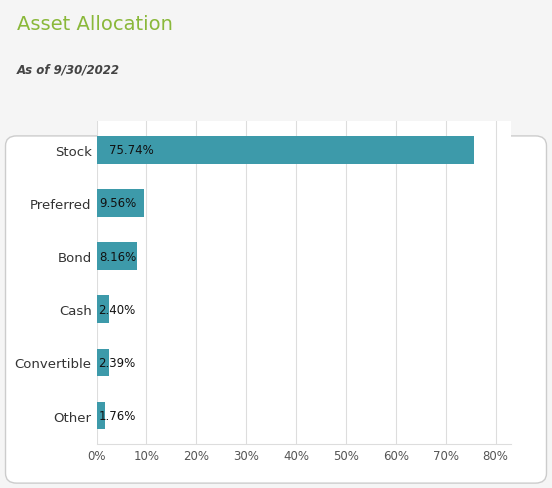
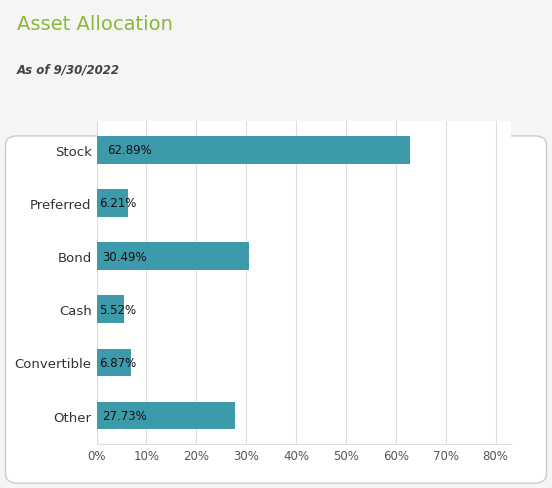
Stock: 75.74% -> 62.89%
Preferred: 9.56% -> 6.21%
Bond: 8.16% -> 30.49%
Cash: 2.40% -> 5.52%
Convertible: 2.39% -> 6.87%
Other: 1.76% -> 27.73%
